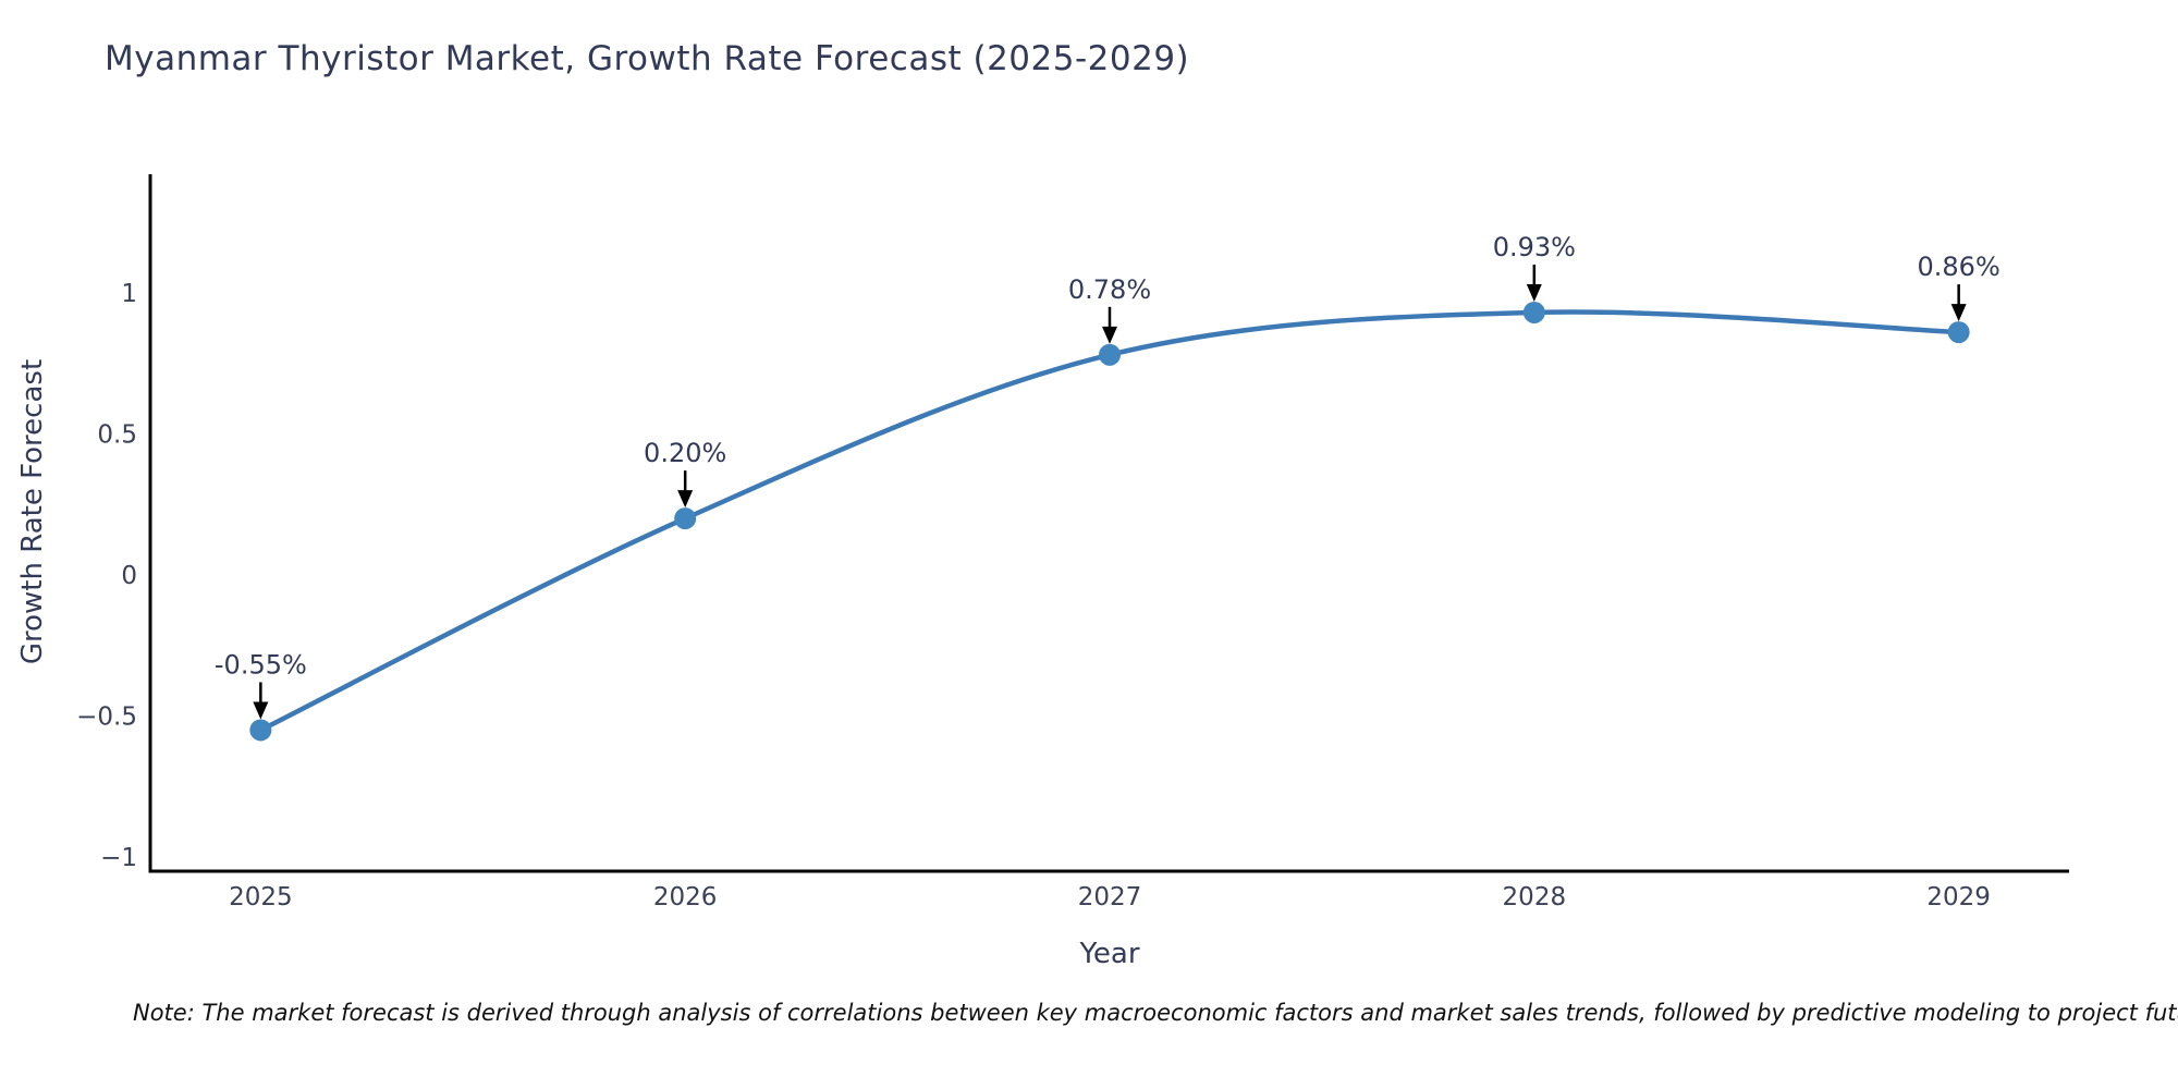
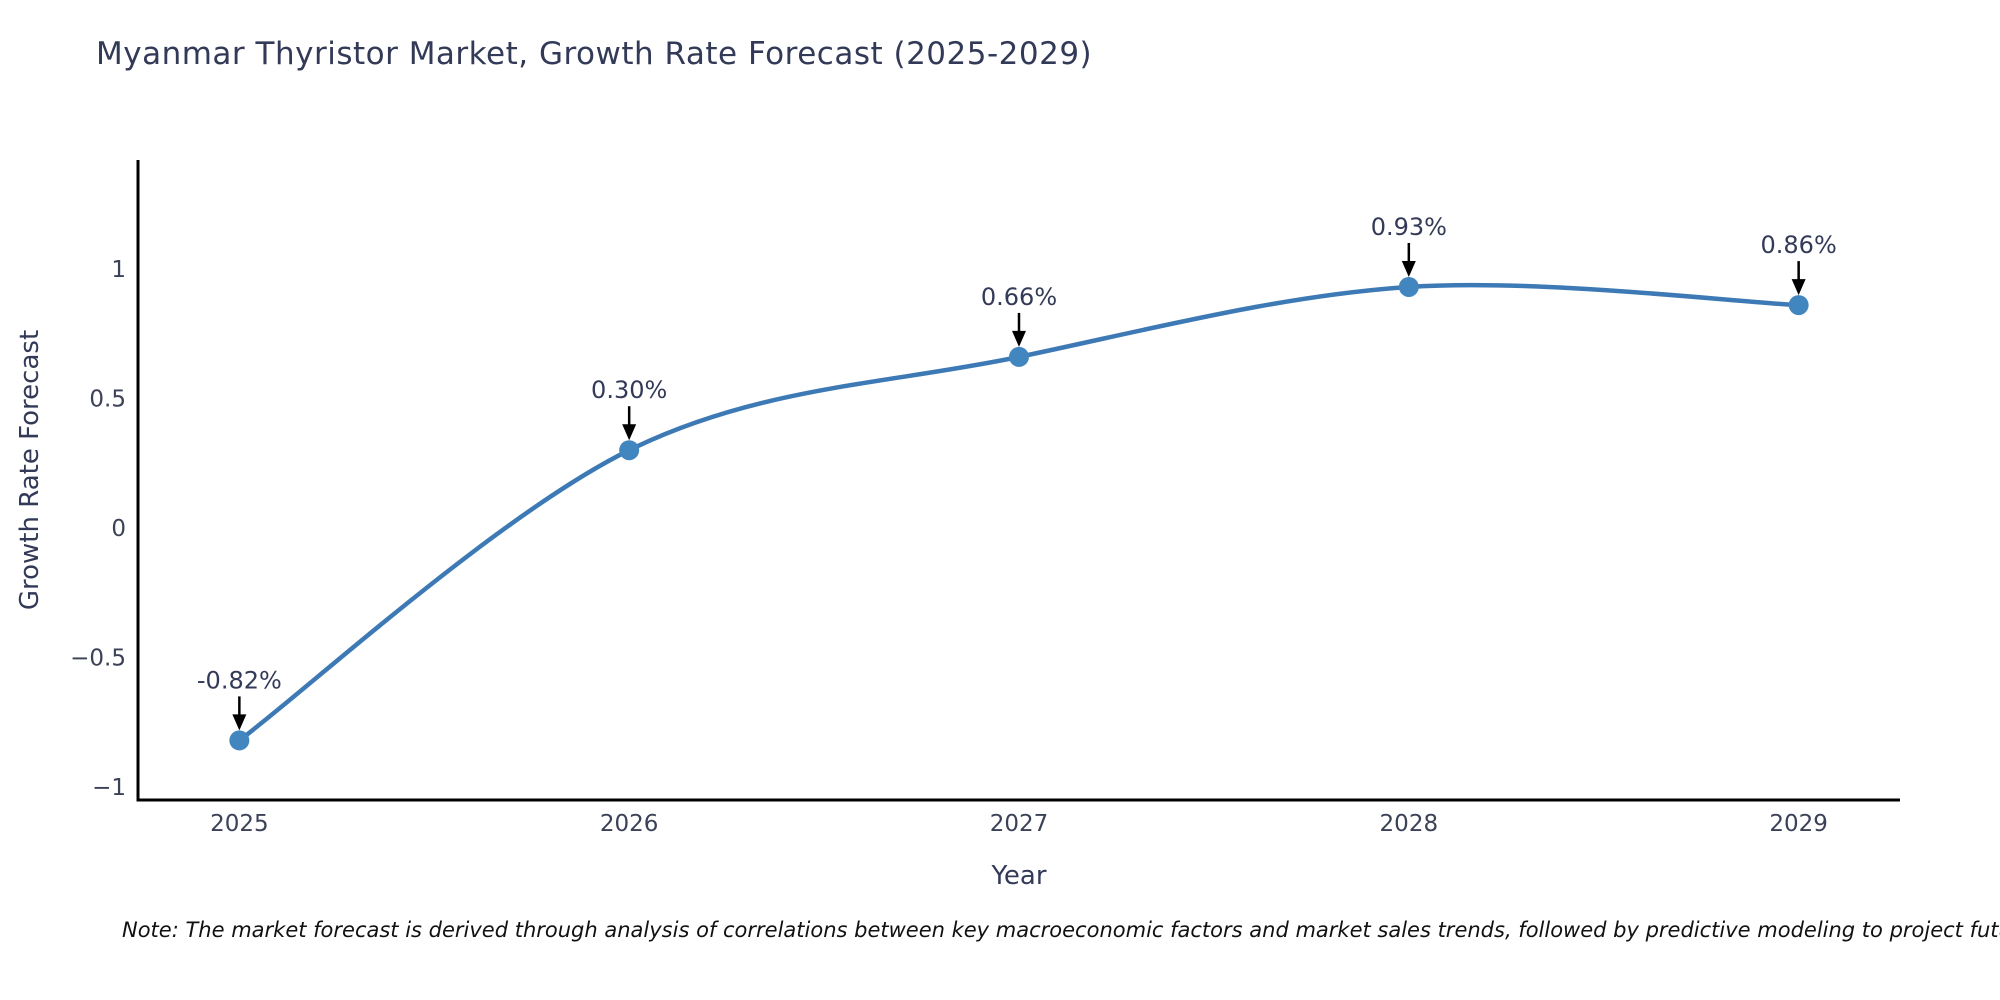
2025: -0.55% -> -0.82%
2026: 0.20% -> 0.30%
2027: 0.78% -> 0.66%
